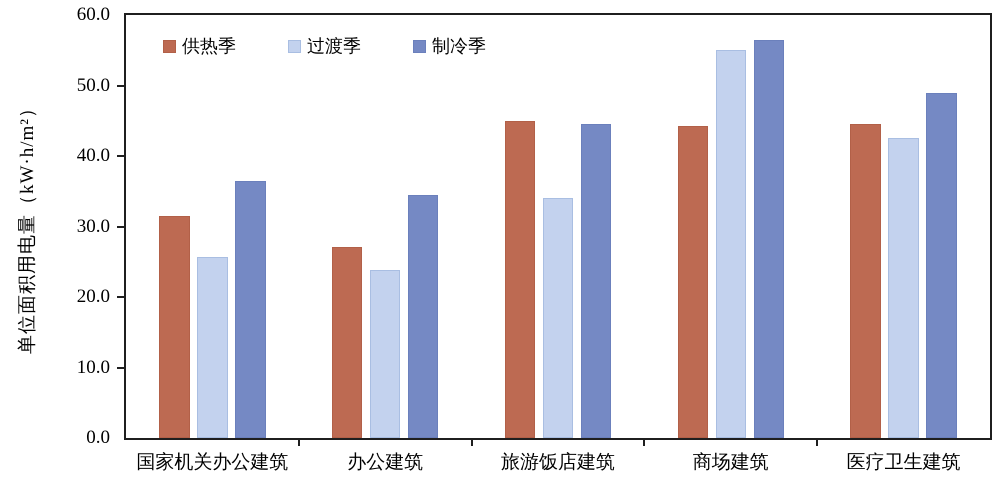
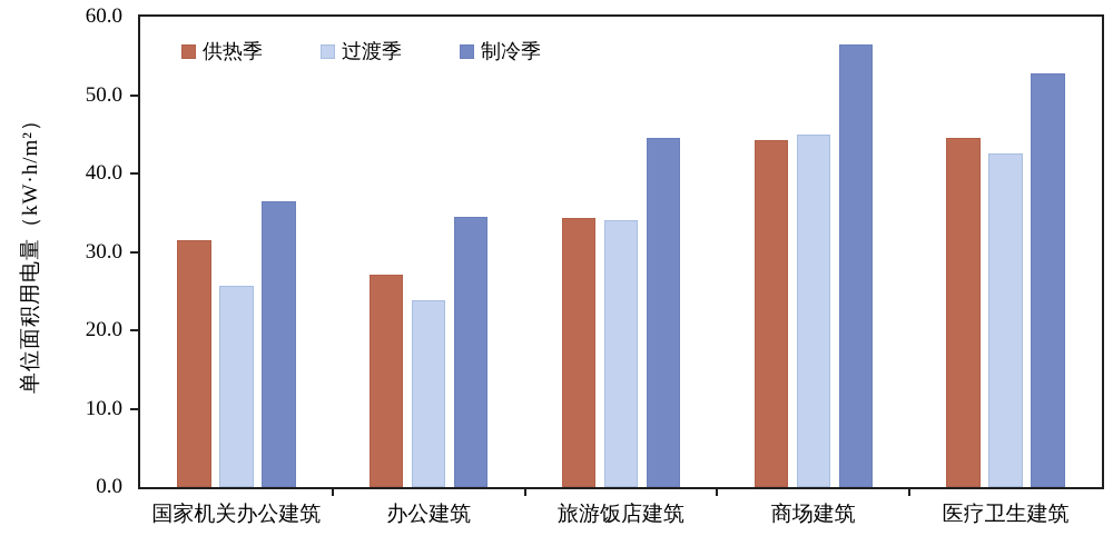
供热季/旅游饭店建筑: 45 -> 34
过渡季/商场建筑: 55 -> 45
制冷季/医疗卫生建筑: 49 -> 53
